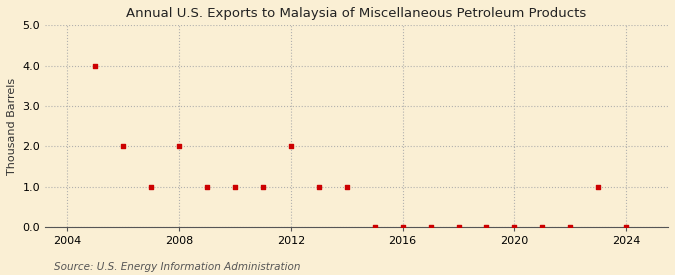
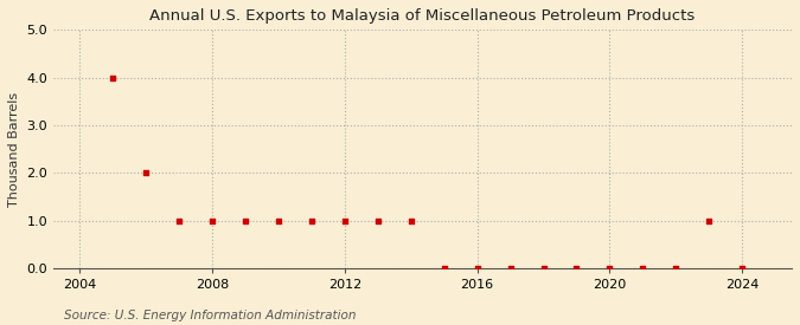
2008: 2 -> 1
2012: 2 -> 1
